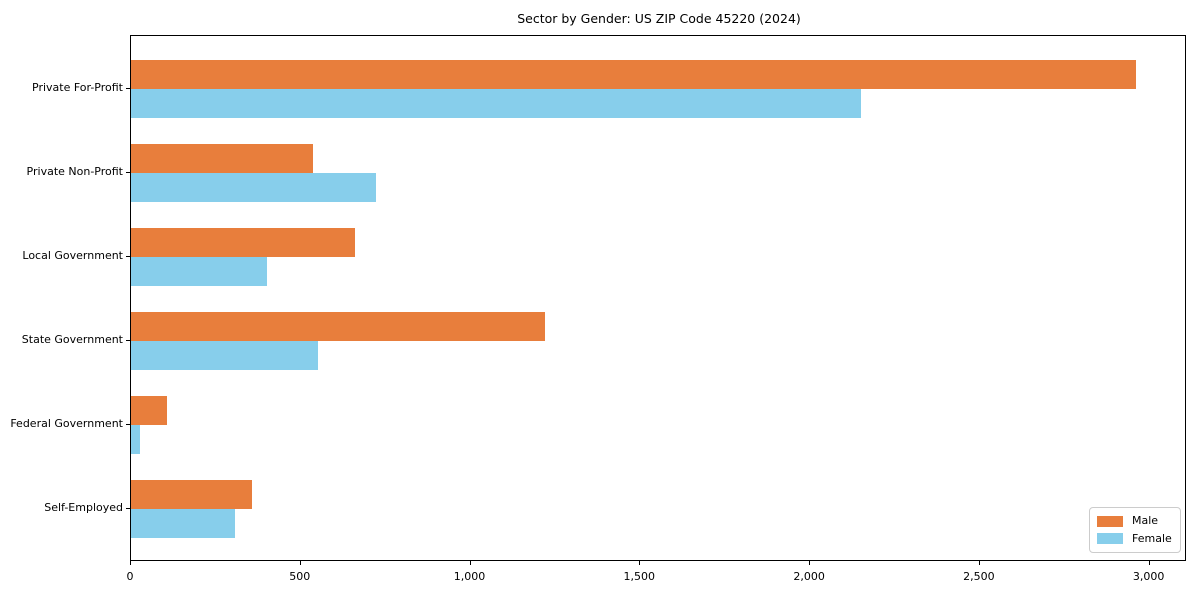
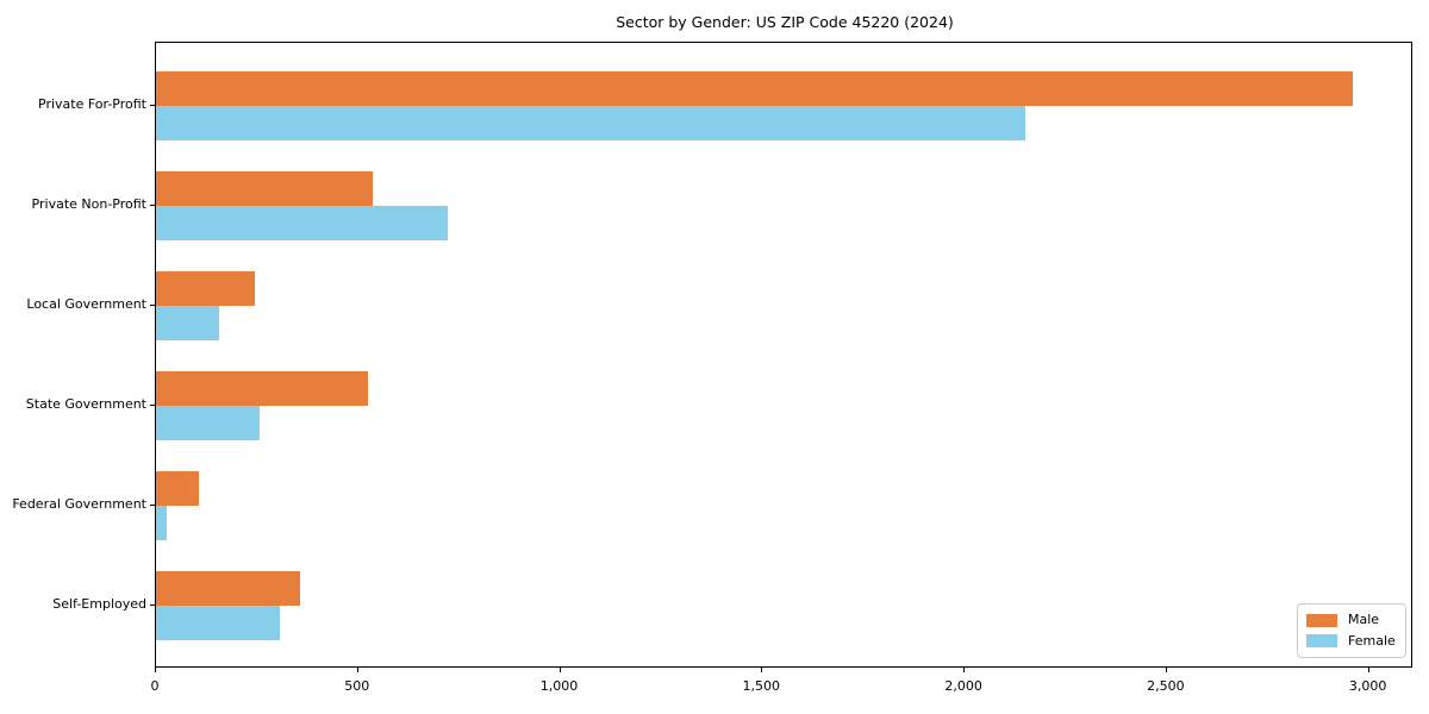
Male/Local Government: 660 -> 240
Female/Local Government: 400 -> 160
Male/State Government: 1220 -> 520
Female/State Government: 550 -> 260
